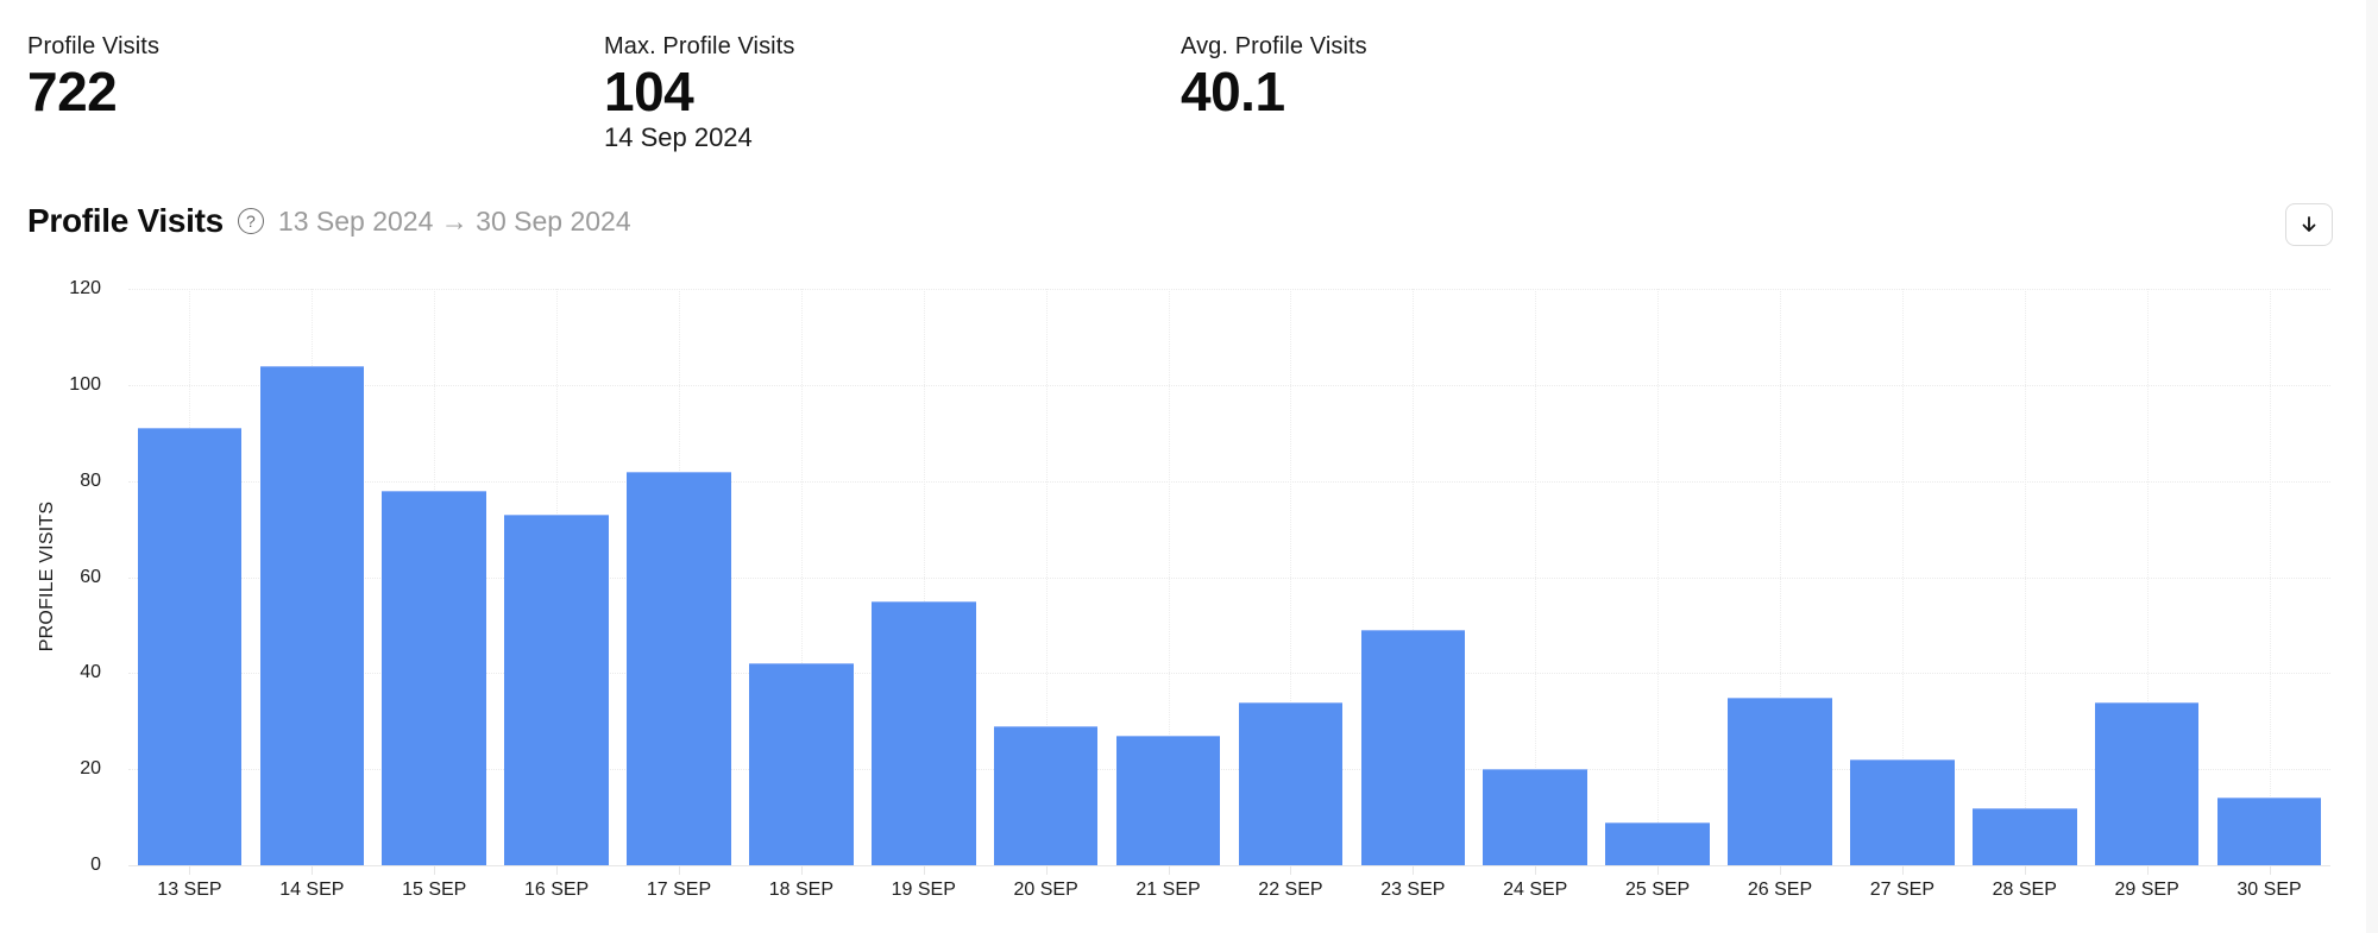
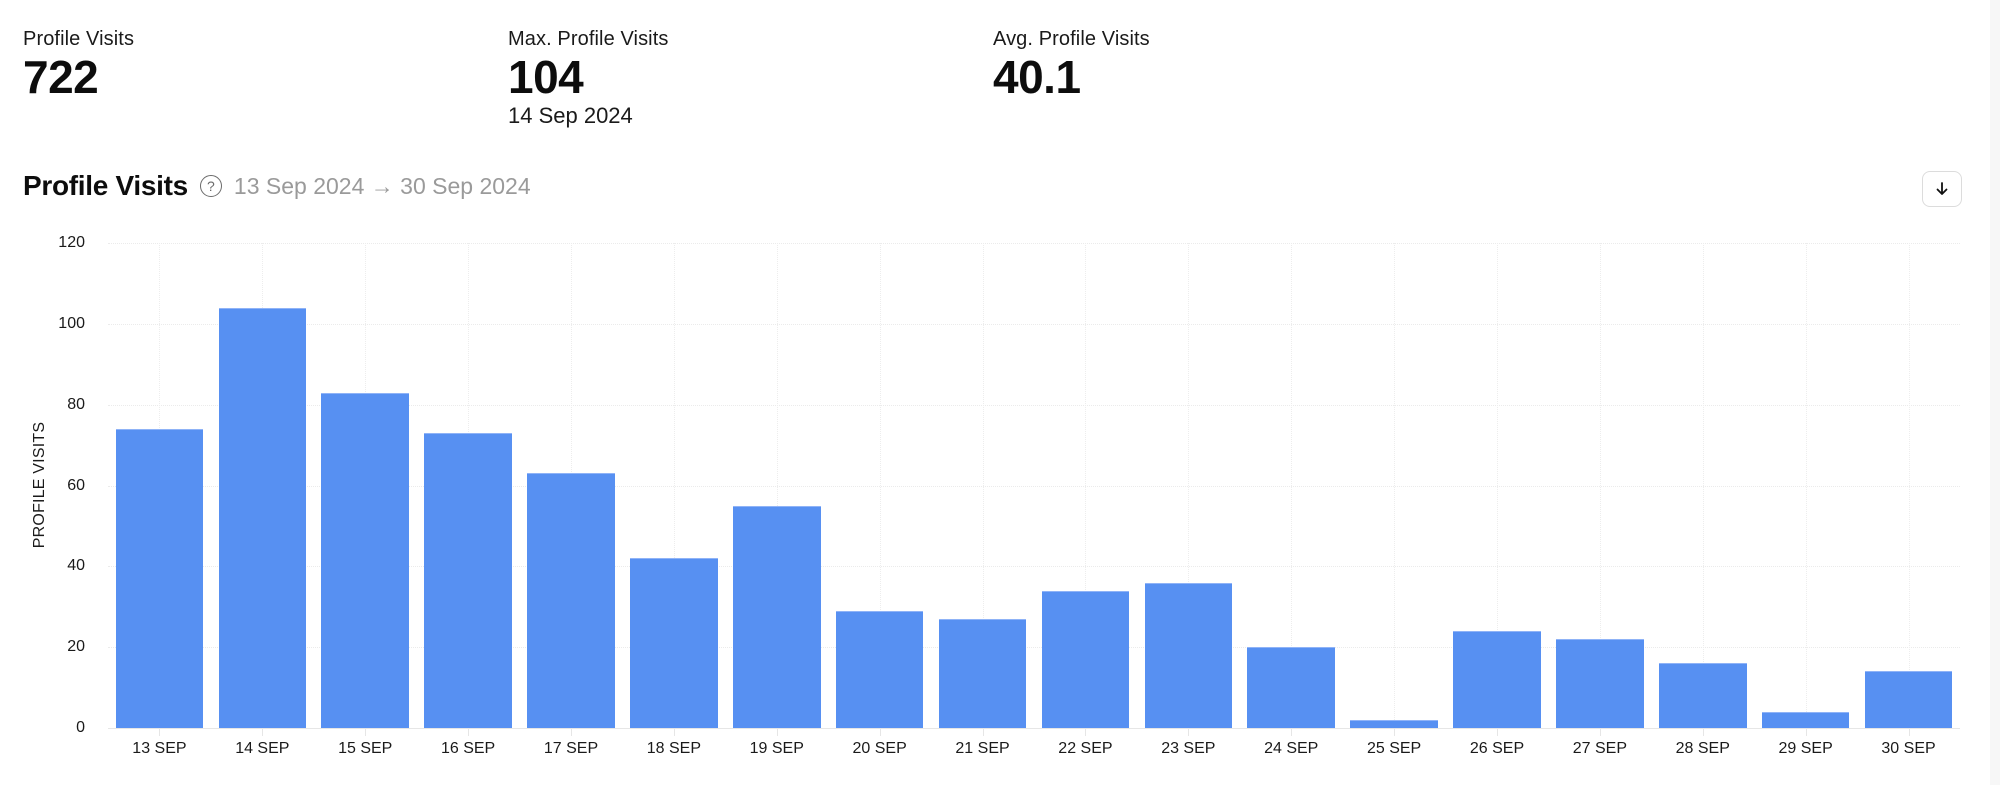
13 SEP: 91 -> 74
15 SEP: 78 -> 83
17 SEP: 82 -> 63
23 SEP: 49 -> 36
25 SEP: 9 -> 2
26 SEP: 35 -> 24
28 SEP: 12 -> 16
29 SEP: 34 -> 4
